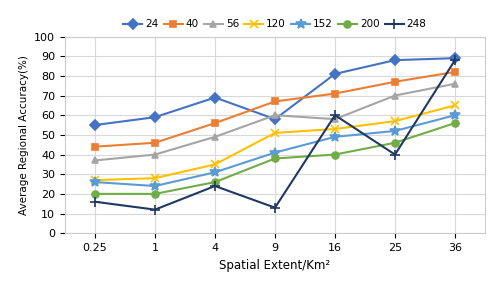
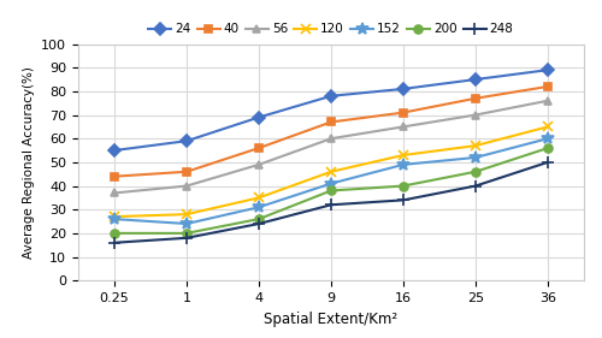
248/1: 12 -> 18
24/9: 58 -> 78
120/9: 51 -> 46
248/9: 13 -> 32
56/16: 58 -> 65
248/16: 60 -> 34
24/25: 88 -> 85
248/36: 88 -> 50
